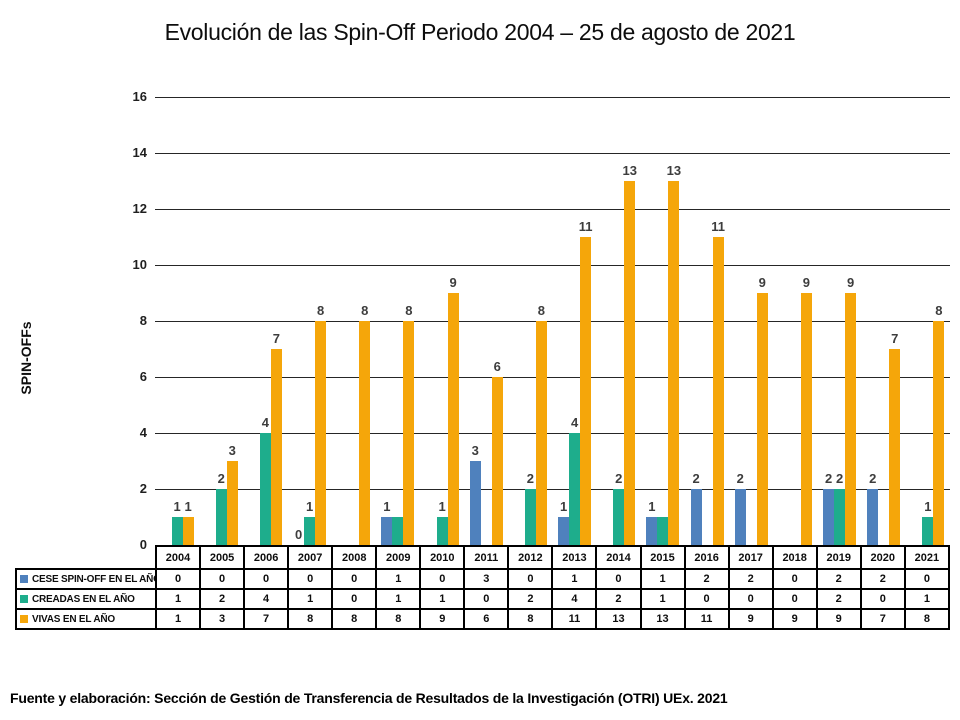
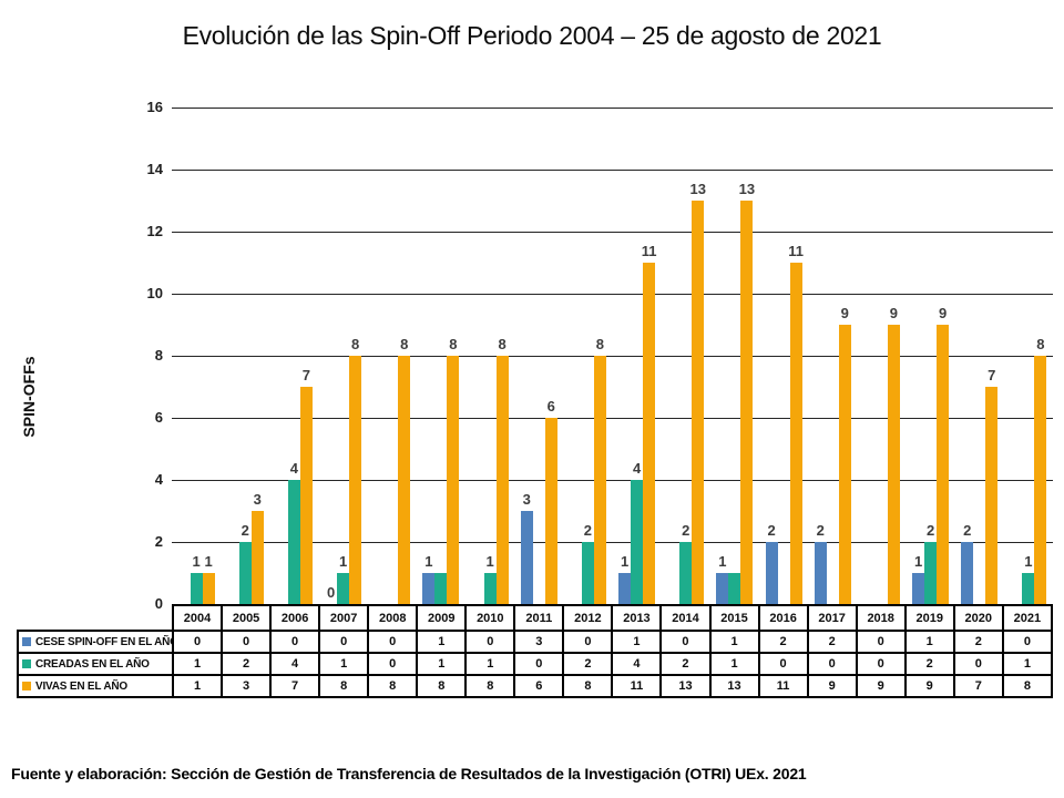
VIVAS EN EL AÑO/2010: 9 -> 8
CESE SPIN-OFF EN EL AÑO/2019: 2 -> 1
